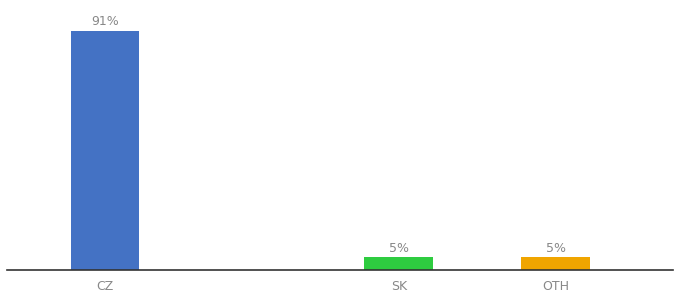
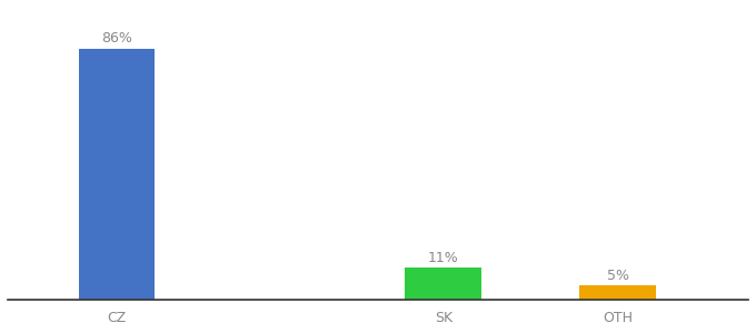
CZ: 91% -> 86%
SK: 5% -> 11%
